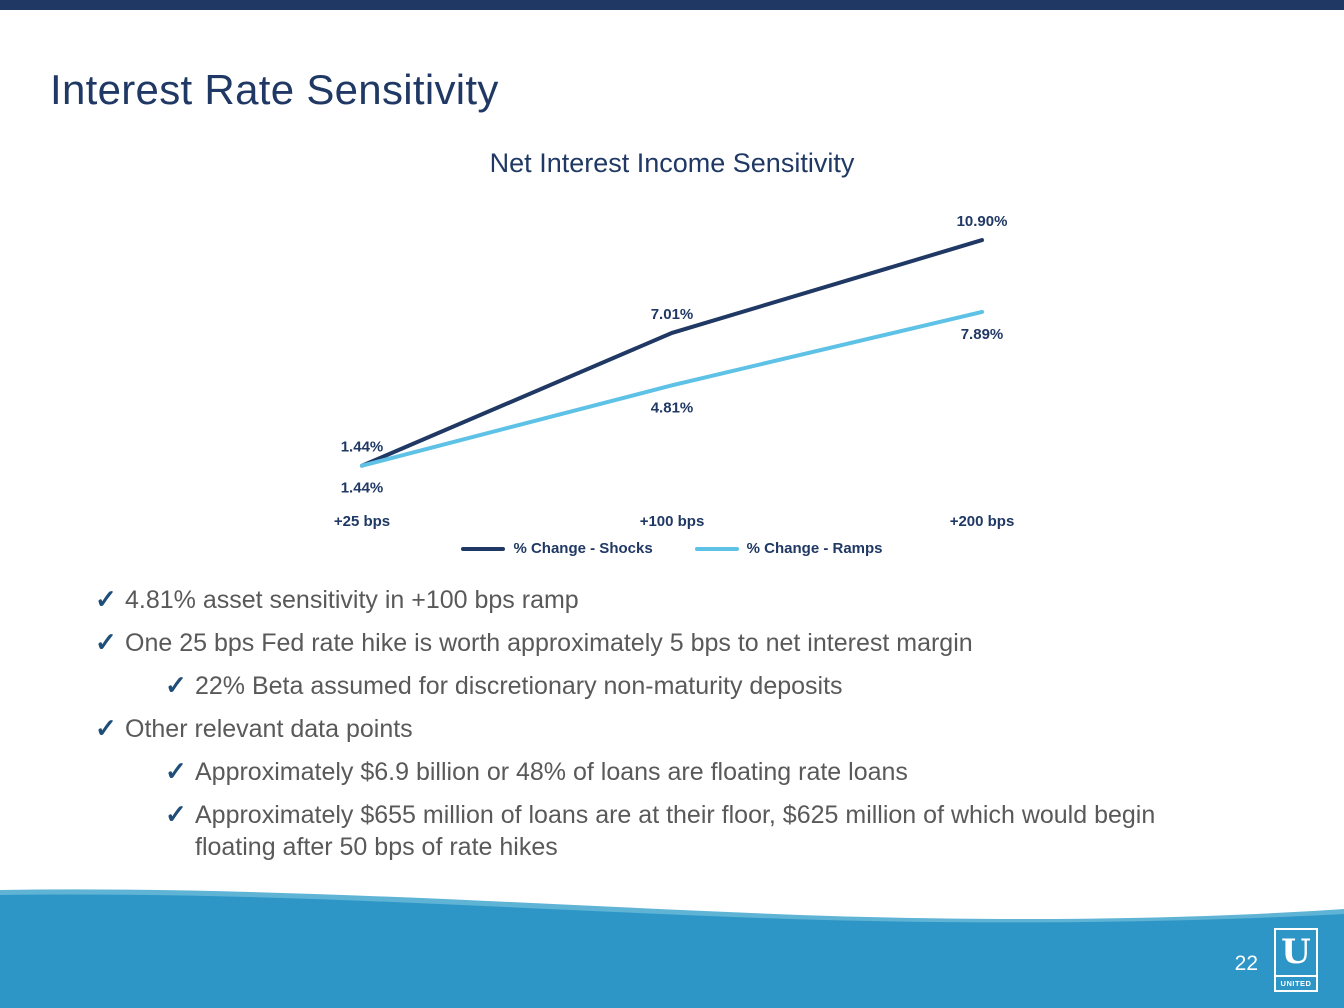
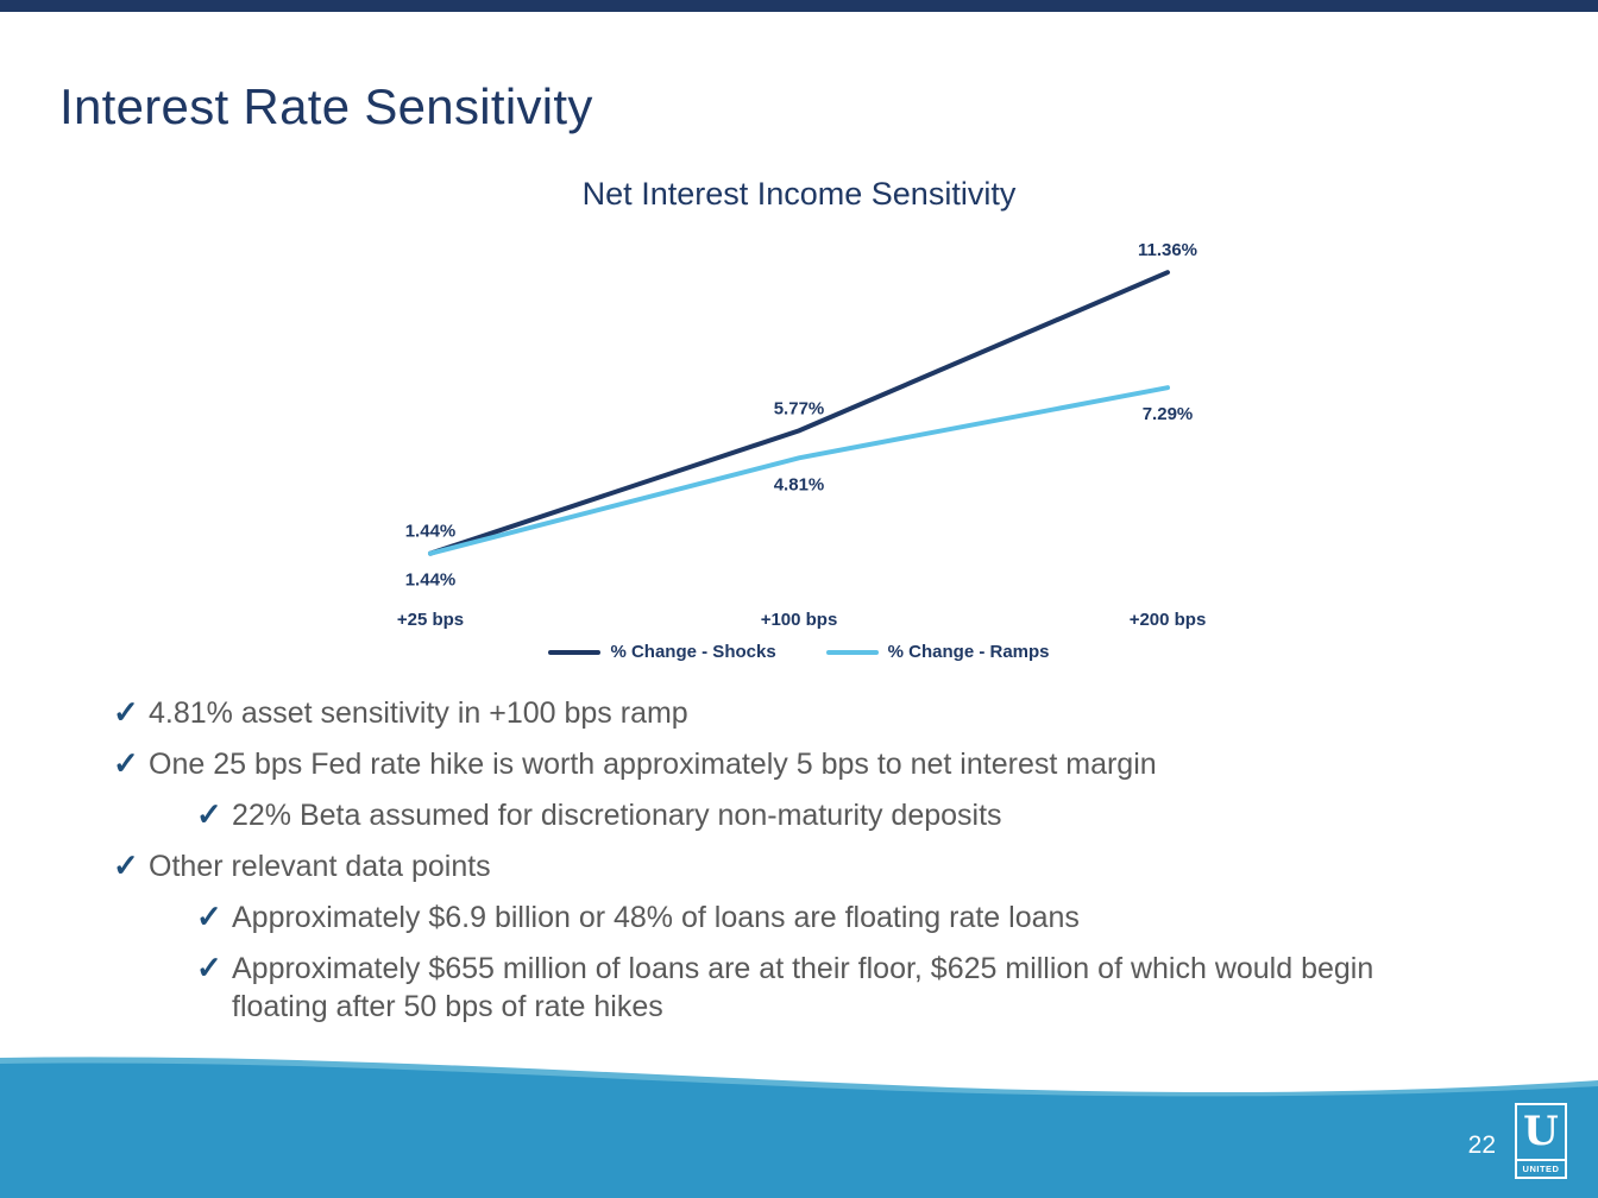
% Change - Shocks/+100 bps: 7.01% -> 5.77%
% Change - Shocks/+200 bps: 10.90% -> 11.36%
% Change - Ramps/+200 bps: 7.89% -> 7.29%
